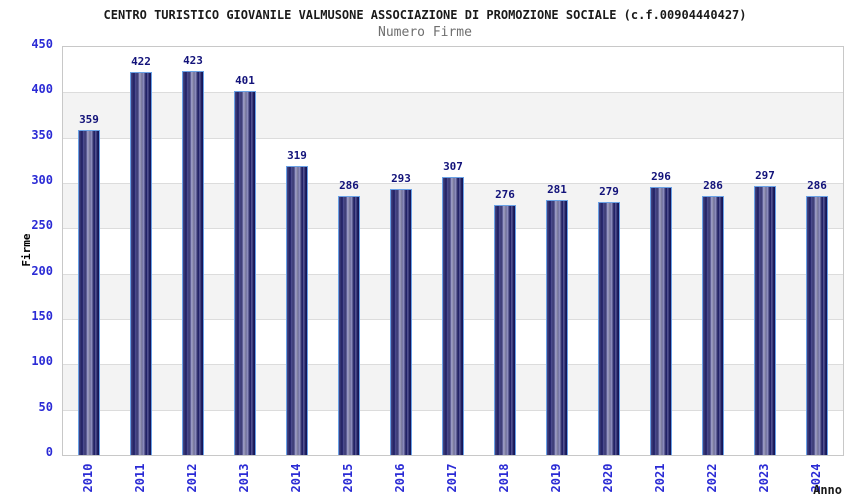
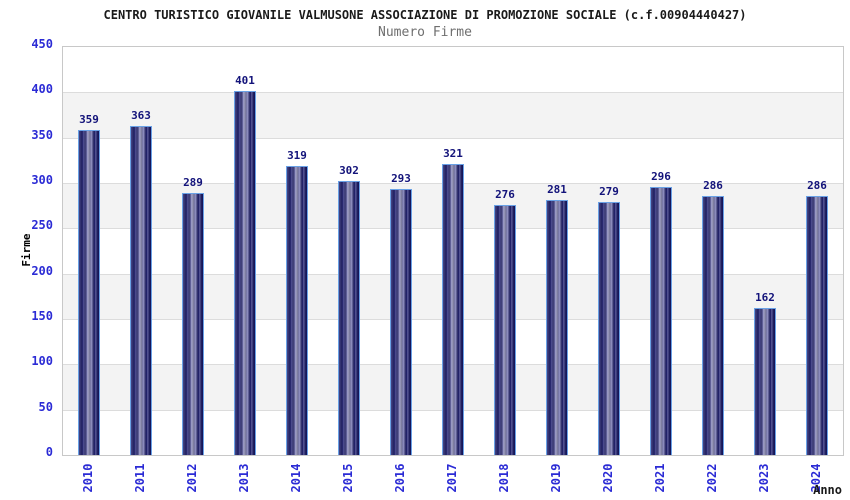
2011: 422 -> 363
2012: 423 -> 289
2015: 286 -> 302
2017: 307 -> 321
2023: 297 -> 162
